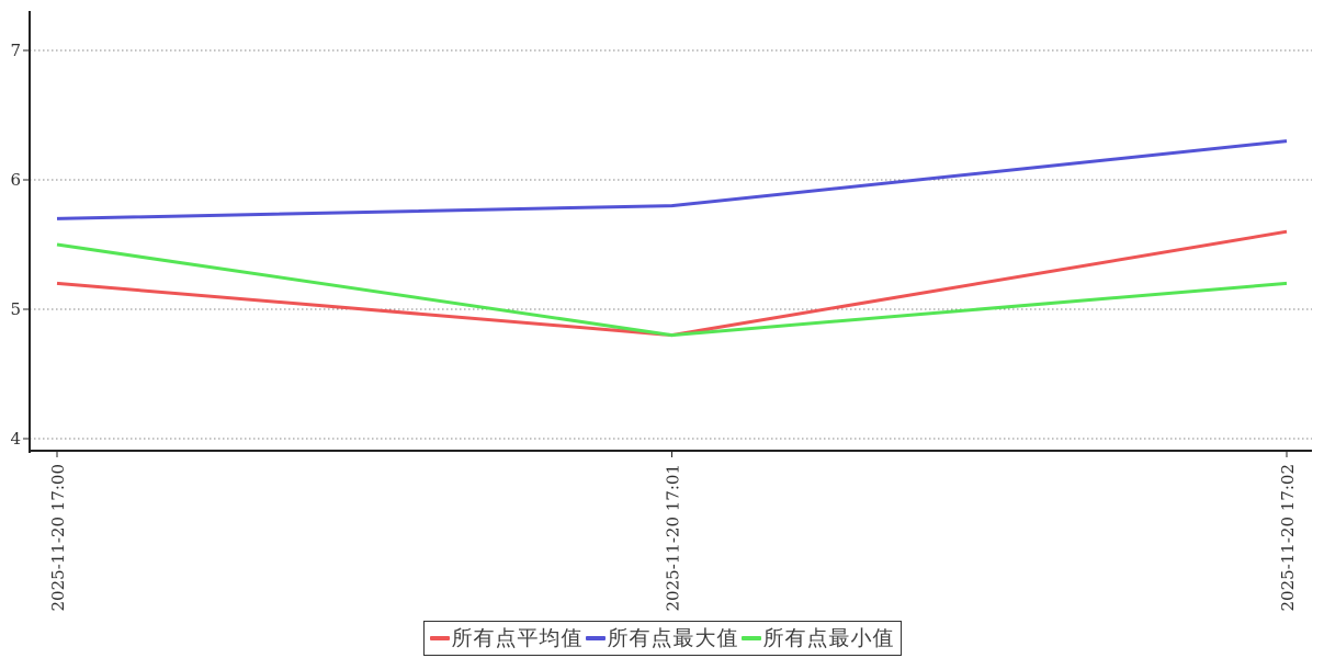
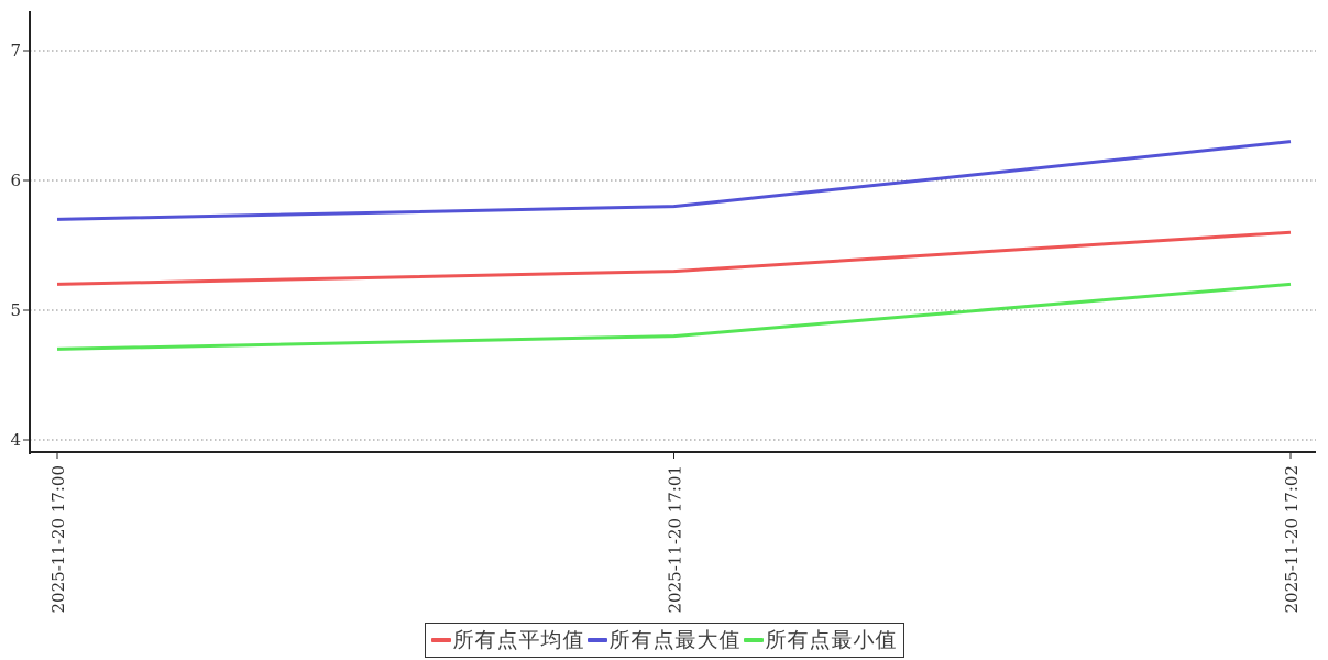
所有点最小值/2025-11-20 17:00: 5.5 -> 4.7
所有点平均值/2025-11-20 17:01: 4.8 -> 5.3
